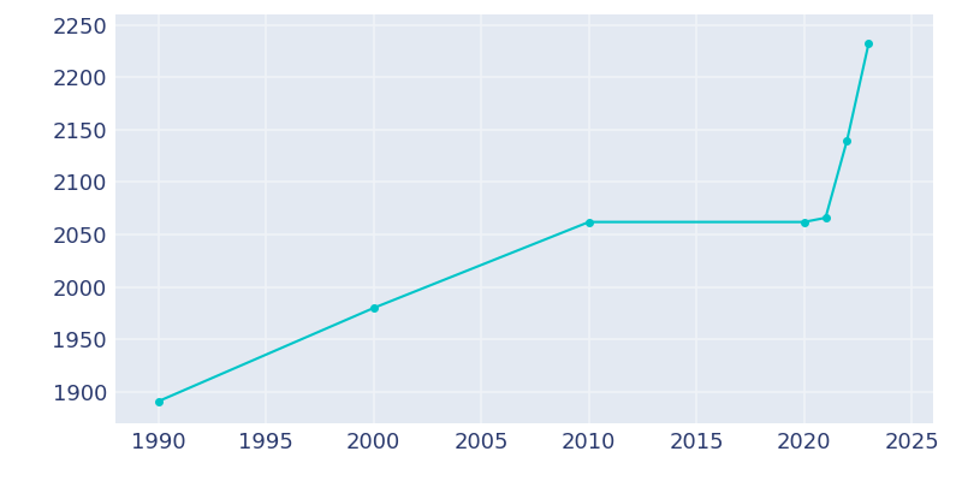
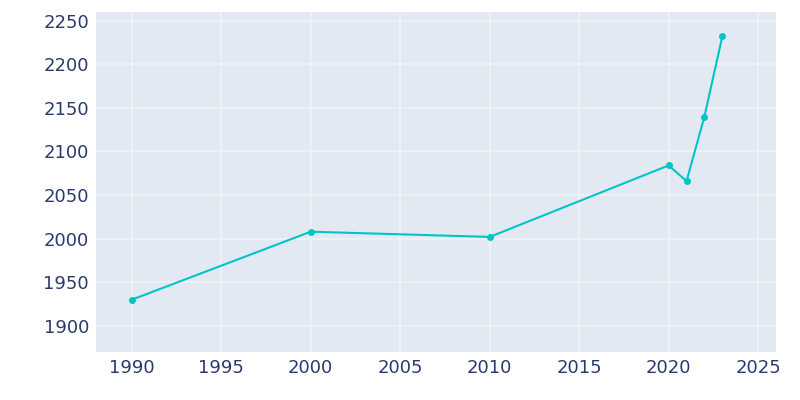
1990: 1891 -> 1930
2000: 1980 -> 2008
2010: 2062 -> 2002
2020: 2062 -> 2084
